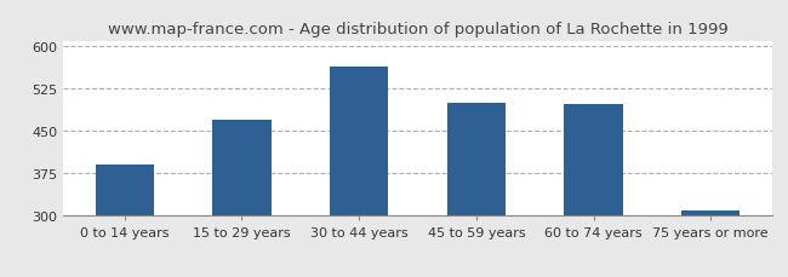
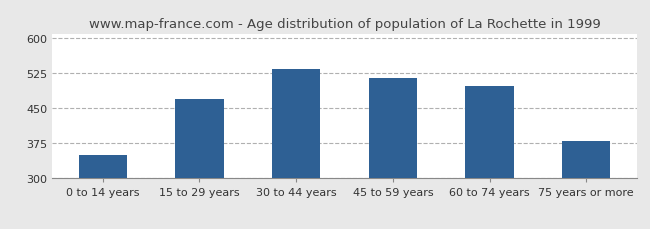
0 to 14 years: 390 -> 350
30 to 44 years: 565 -> 535
45 to 59 years: 500 -> 515
75 years or more: 310 -> 380
